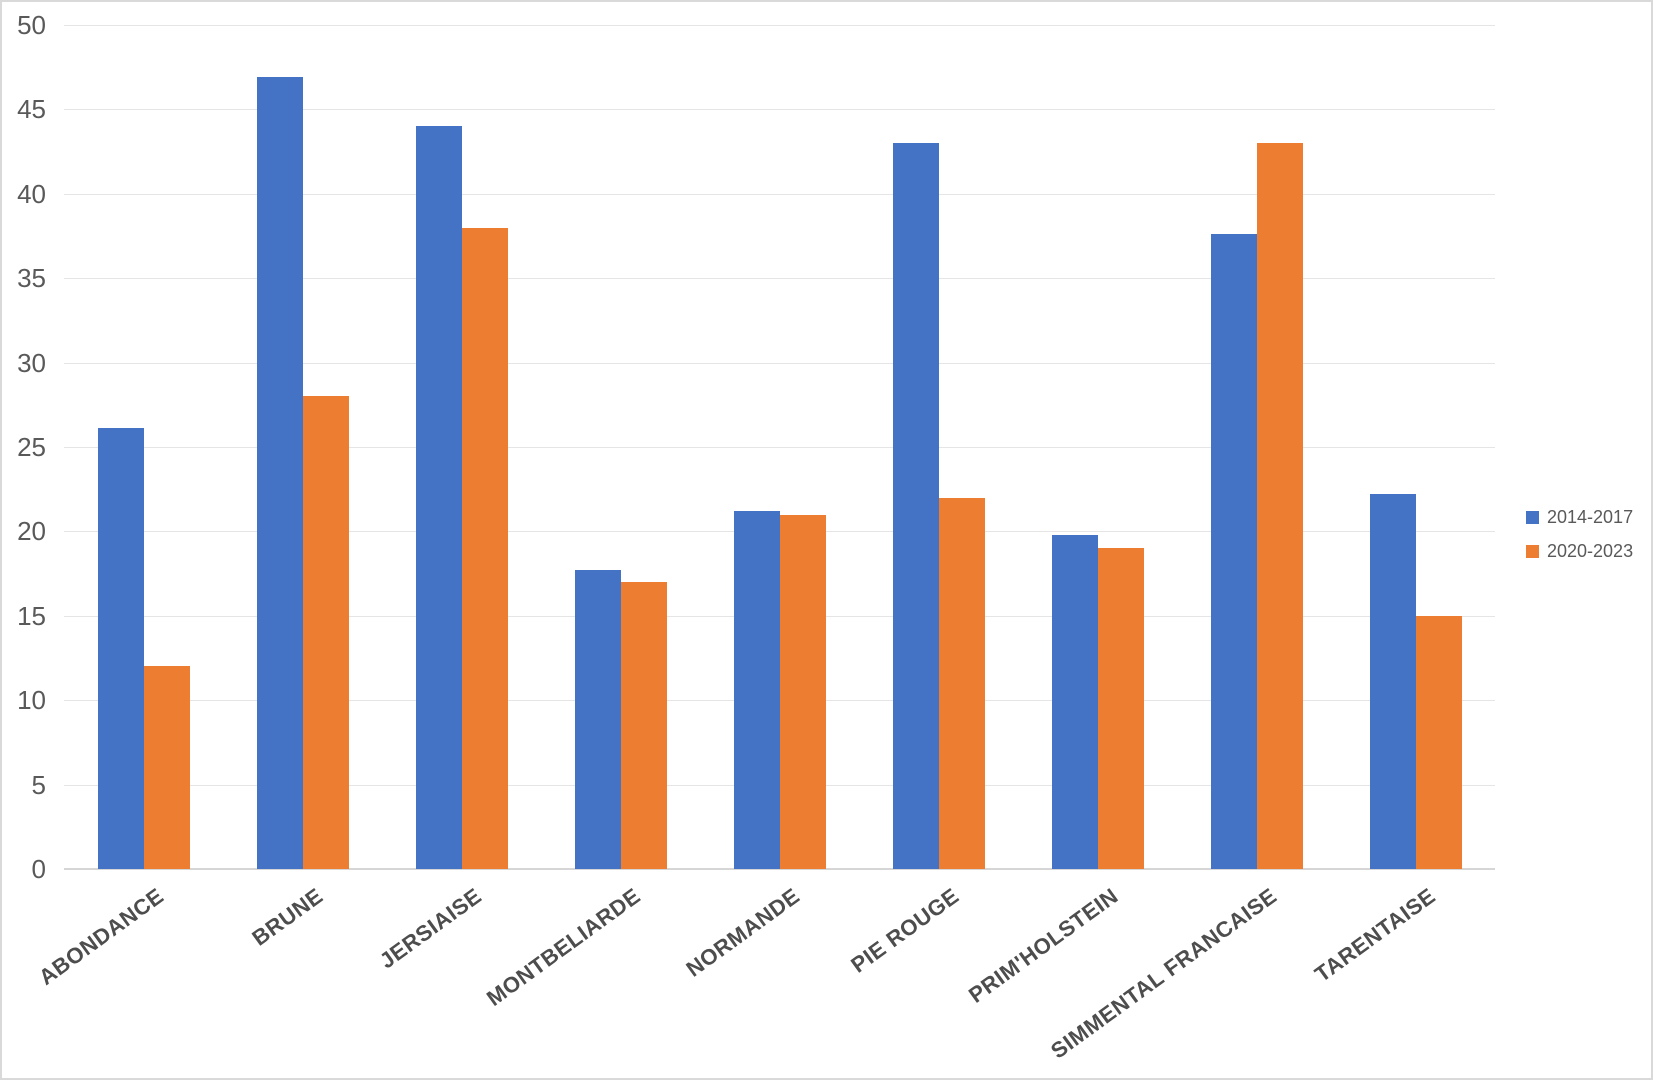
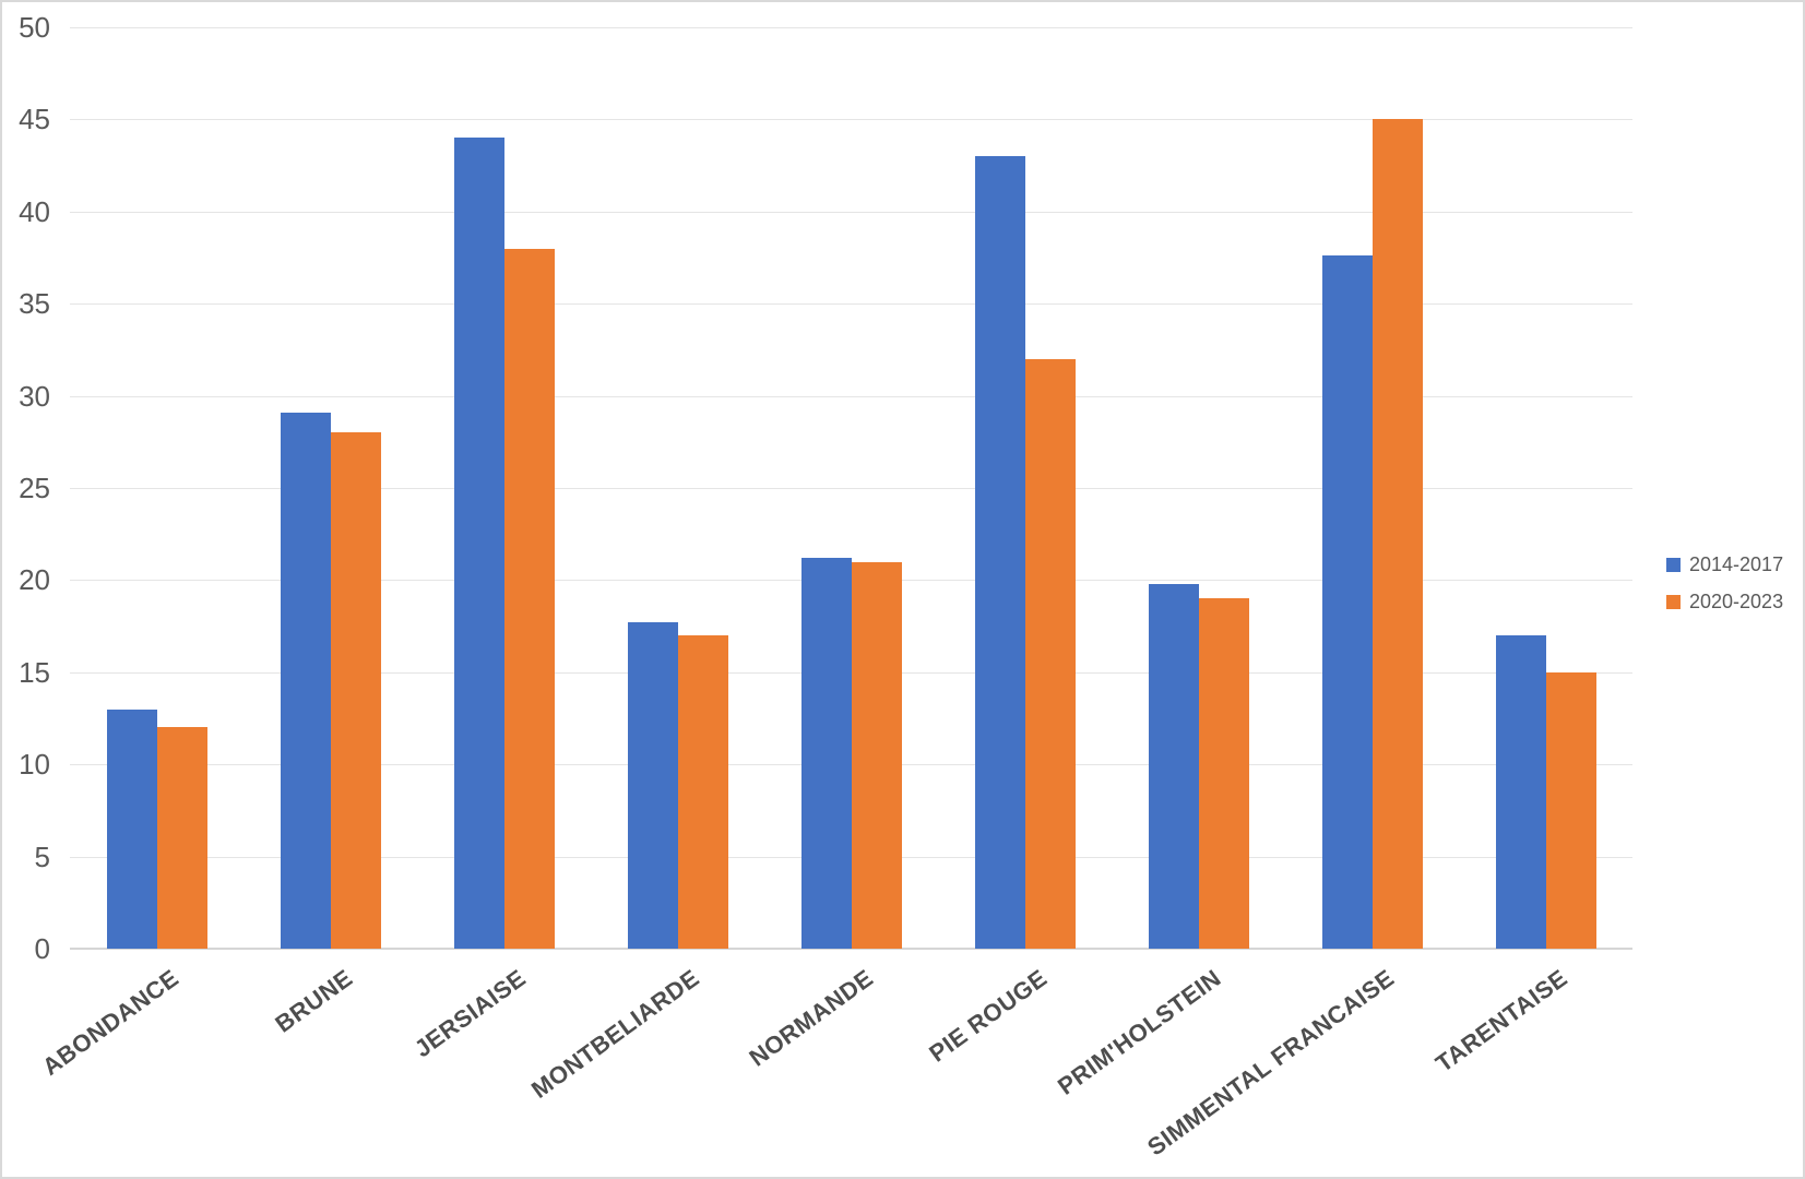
2014-2017/ABONDANCE: 26.1 -> 13.0
2014-2017/BRUNE: 46.9 -> 29.1
2020-2023/PIE ROUGE: 22 -> 32
2020-2023/SIMMENTAL FRANCAISE: 43 -> 45
2014-2017/TARENTAISE: 22.2 -> 17.0
